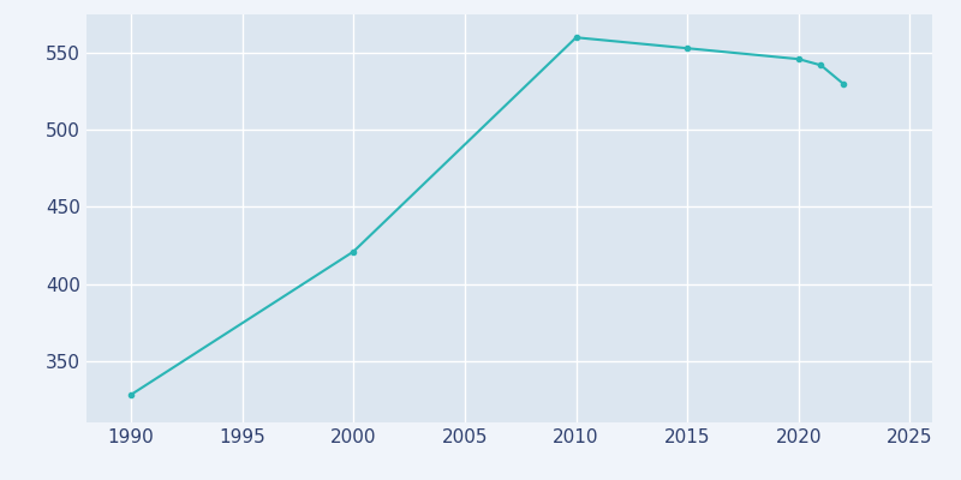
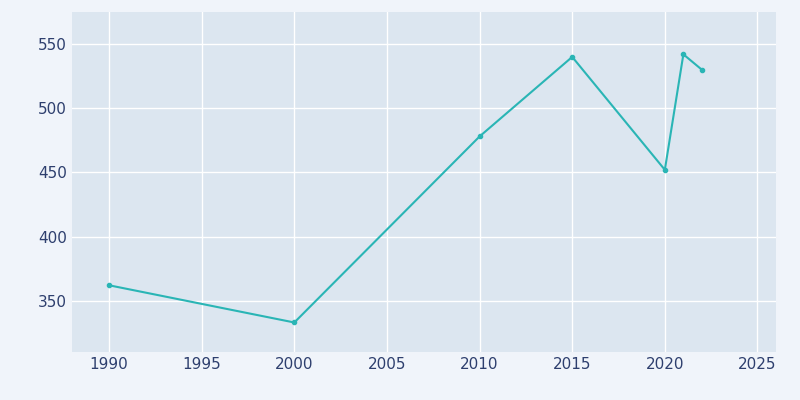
1990: 328 -> 362
2000: 421 -> 333
2010: 560 -> 478
2015: 553 -> 540
2020: 546 -> 452
